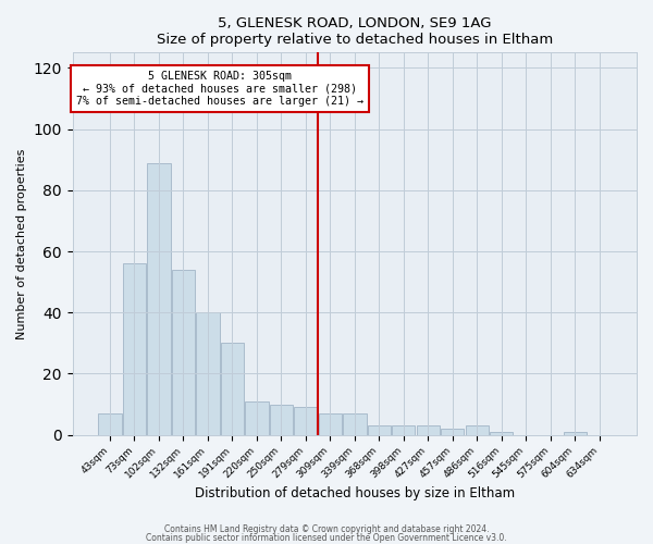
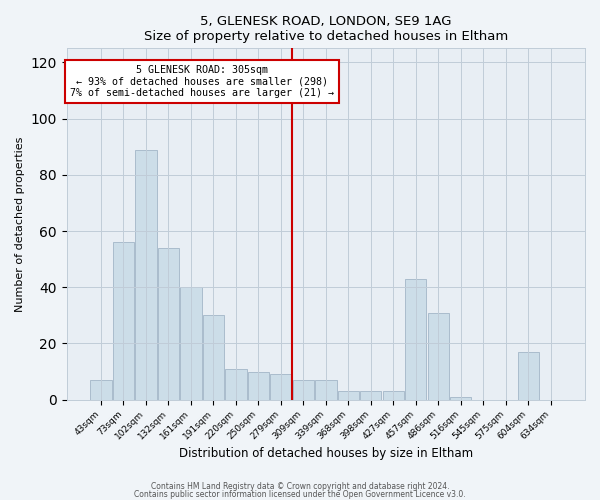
457sqm: 2 -> 43
486sqm: 3 -> 31
604sqm: 1 -> 17
